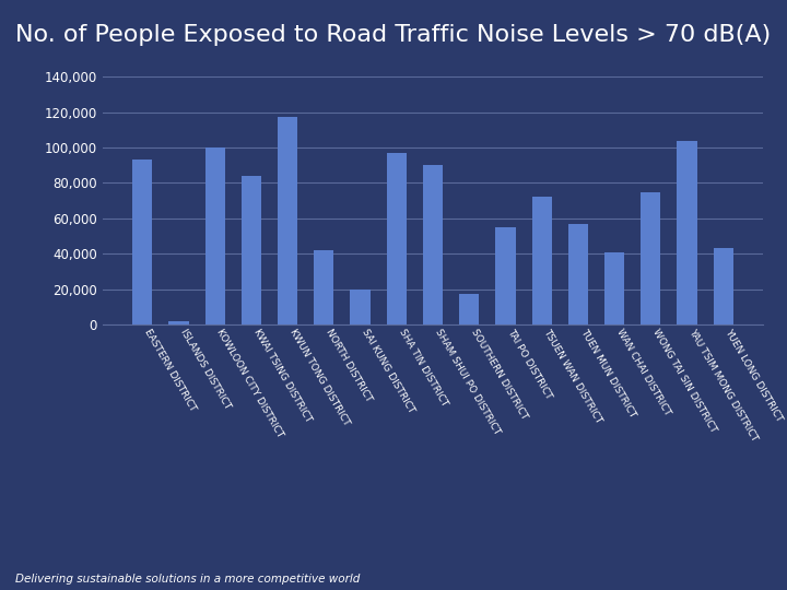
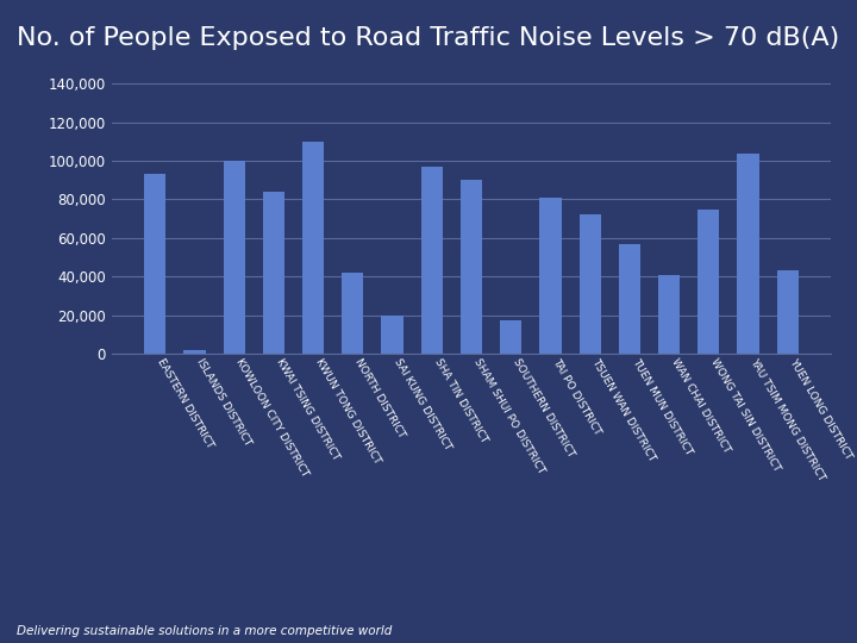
KWUN TONG DISTRICT: 117,000 -> 110,000
TAI PO DISTRICT: 55,000 -> 81,000
